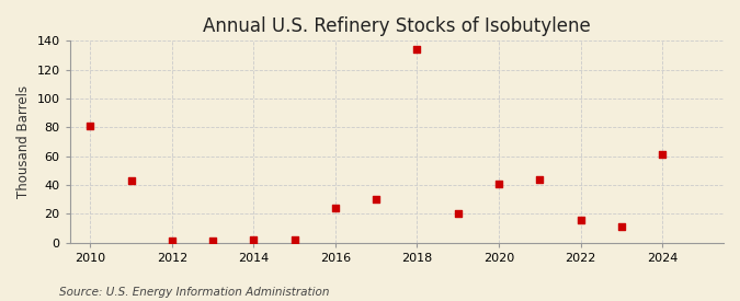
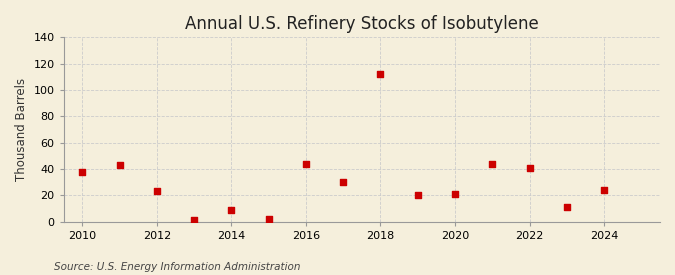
2010: 81 -> 38
2012: 1 -> 23
2014: 2 -> 9
2016: 24 -> 44
2018: 134 -> 112
2020: 41 -> 21
2022: 16 -> 41
2024: 61 -> 24
